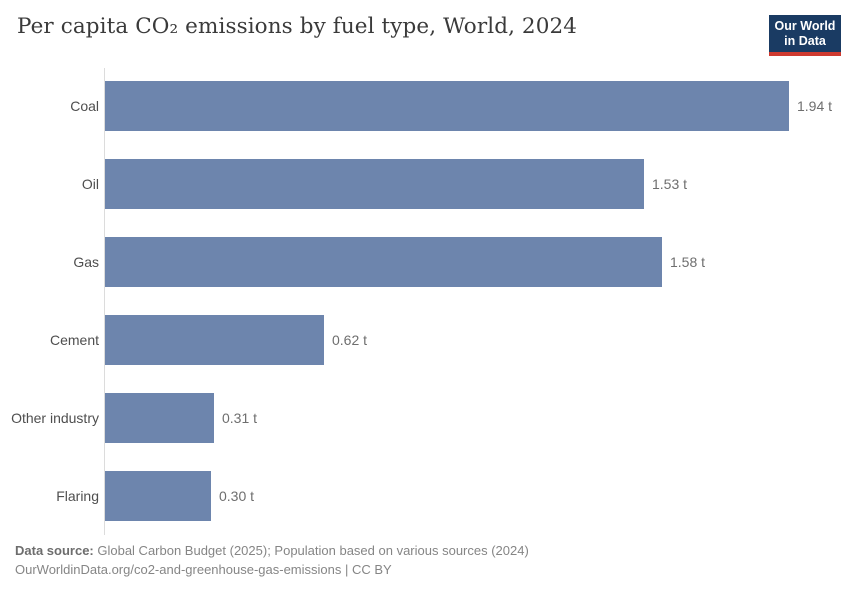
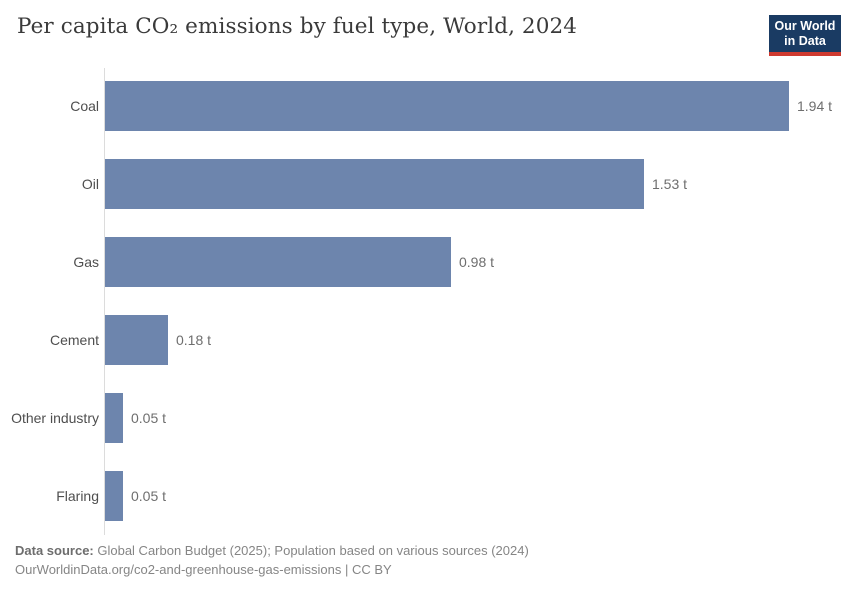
Gas: 1.58 -> 0.98
Cement: 0.62 -> 0.18
Other industry: 0.31 -> 0.05
Flaring: 0.30 -> 0.05
